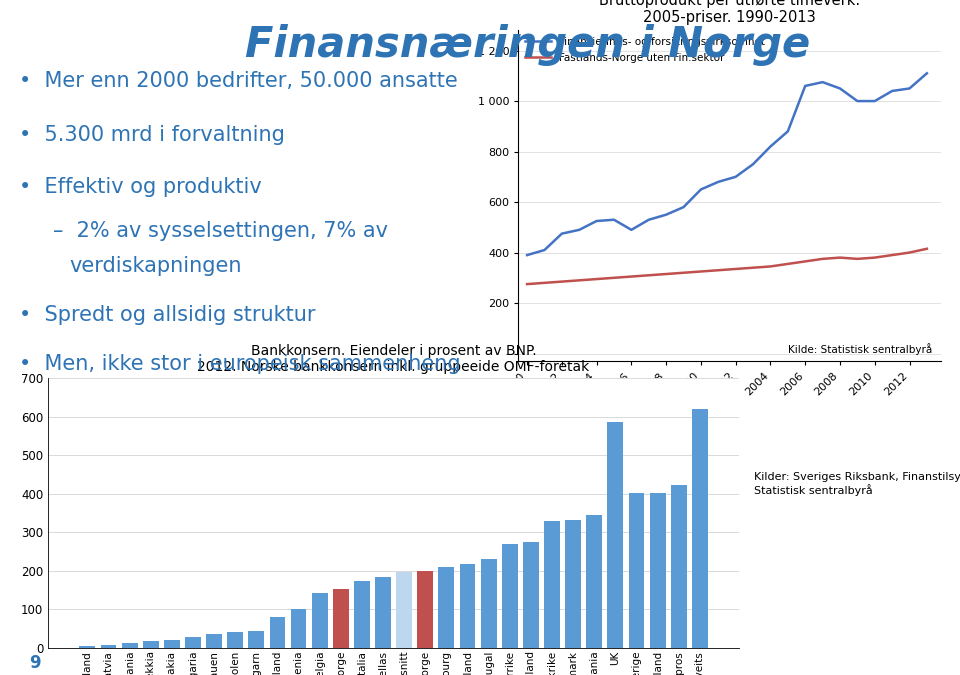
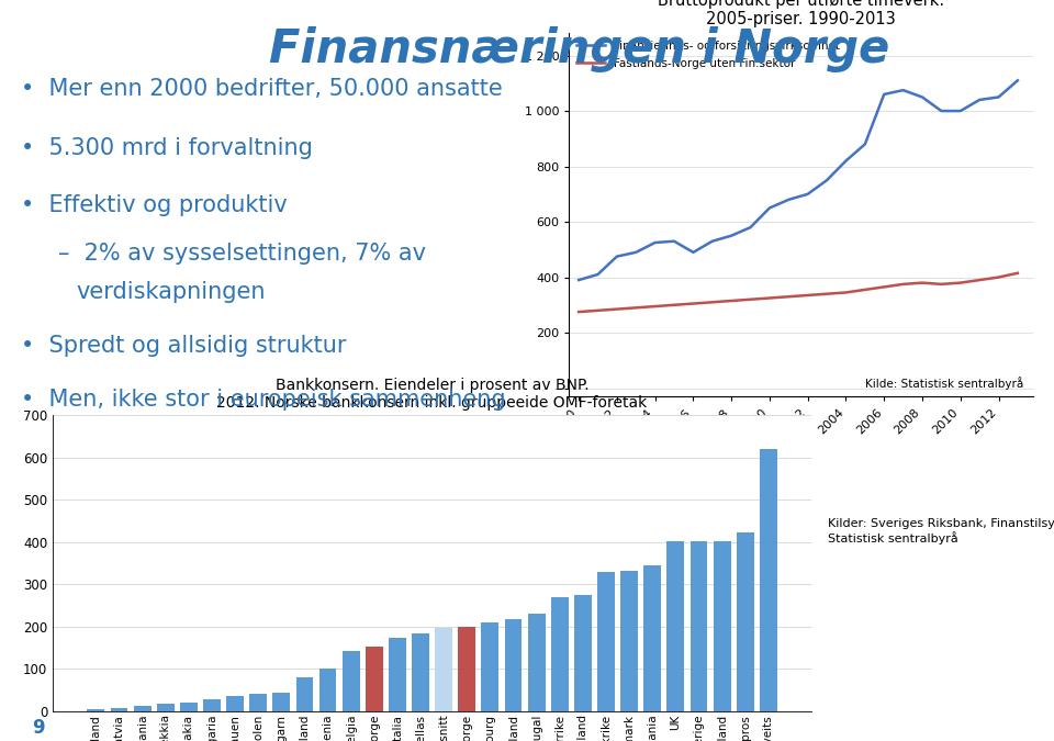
UK: 585 -> 402
